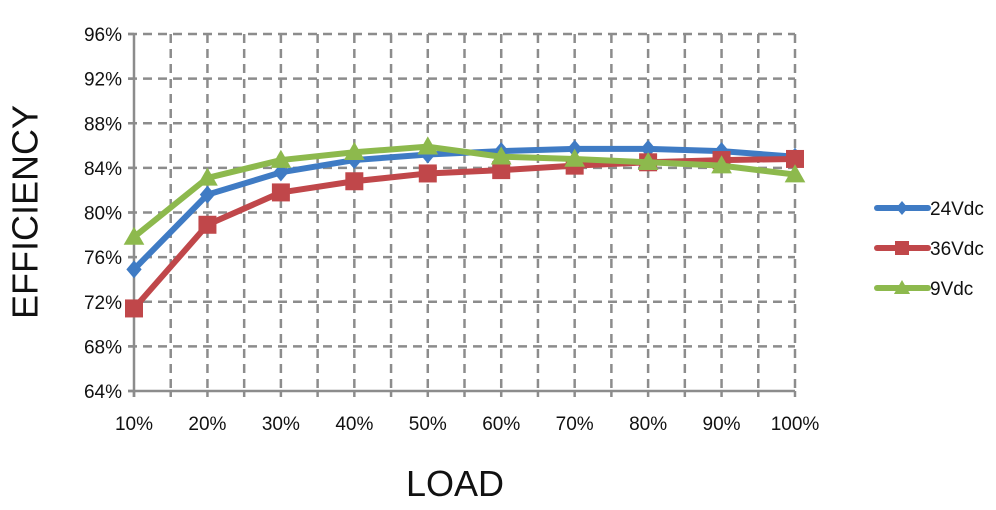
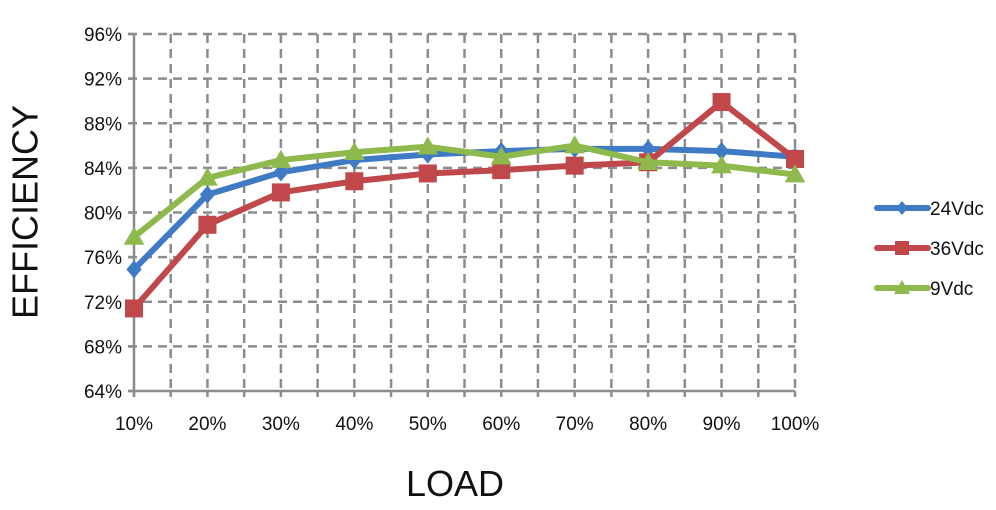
9Vdc/70%: 84.8% -> 86.0%
36Vdc/90%: 84.7% -> 89.9%
